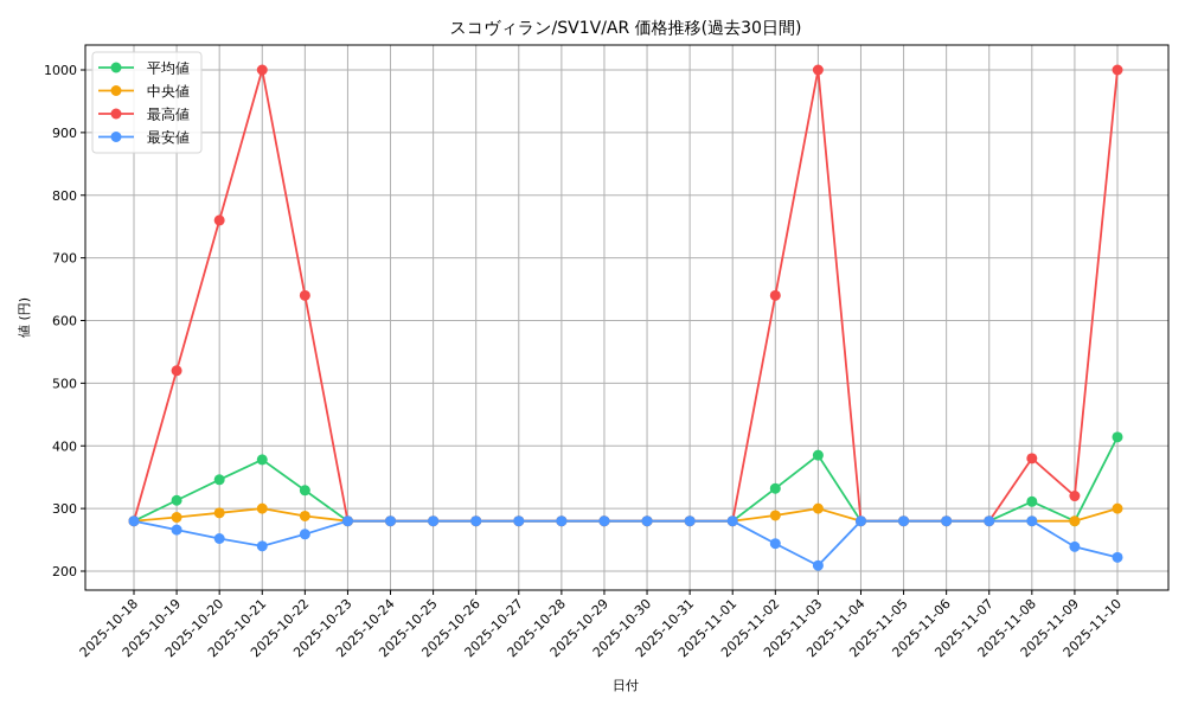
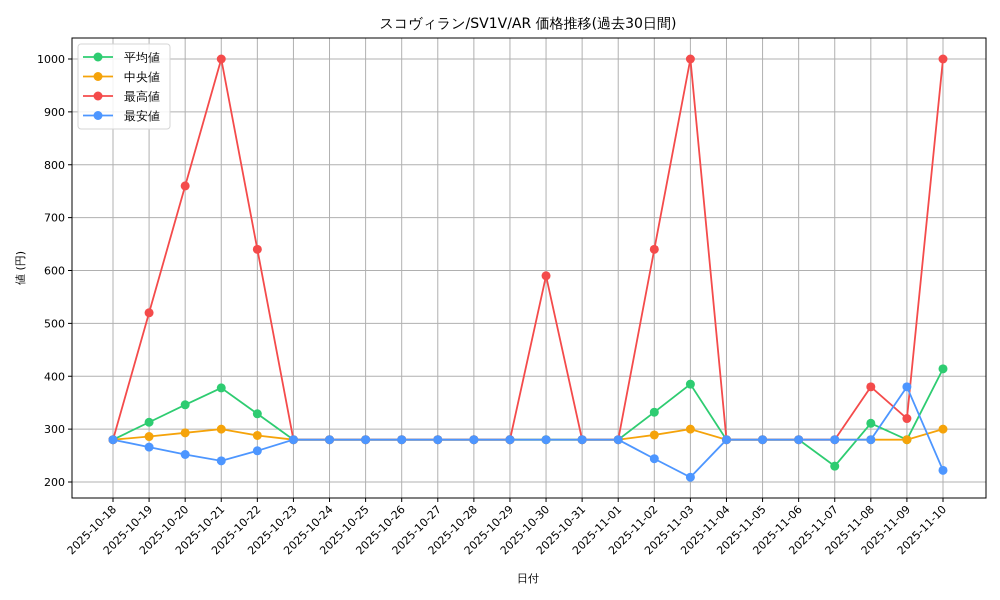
最高値/2025-10-30: 280 -> 590
平均値/2025-11-07: 280 -> 230
最安値/2025-11-09: 240 -> 380
